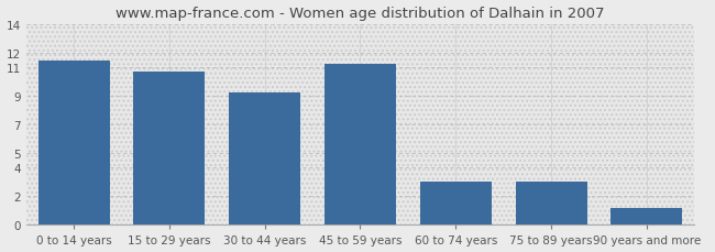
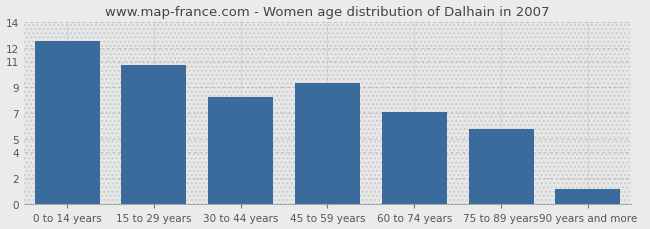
0 to 14 years: 11.4 -> 12.5
30 to 44 years: 9.2 -> 8.2
45 to 59 years: 11.2 -> 9.3
60 to 74 years: 3.0 -> 7.1
75 to 89 years: 3.0 -> 5.8
